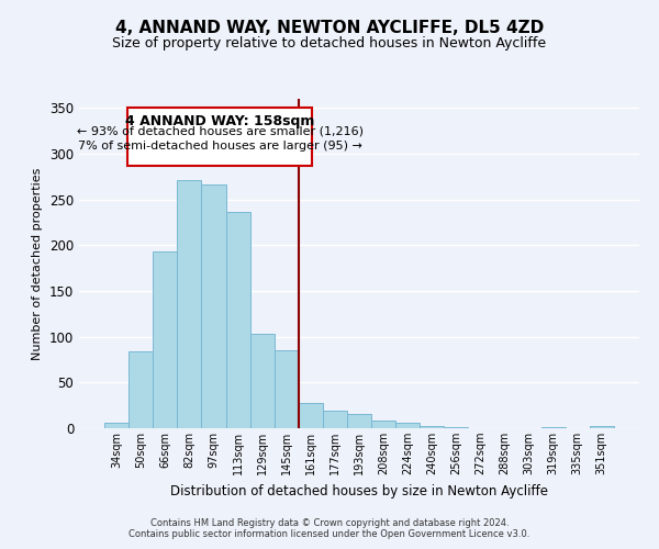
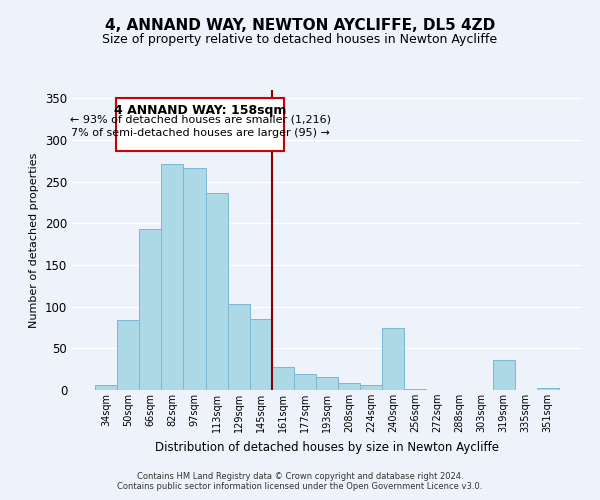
240sqm: 3 -> 74
319sqm: 1 -> 36
